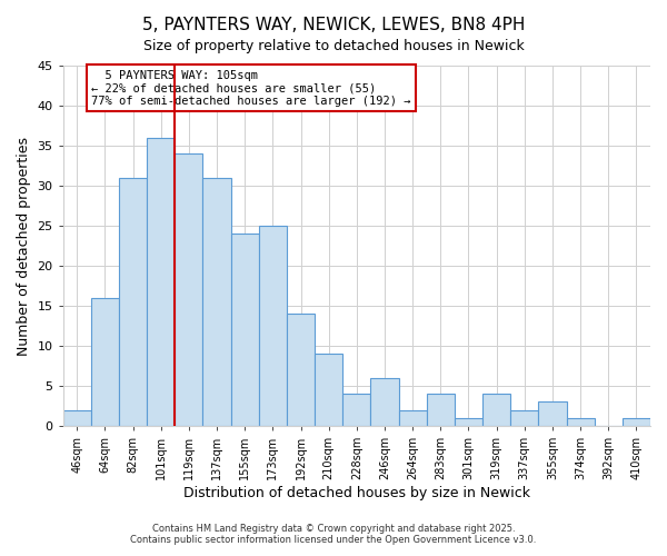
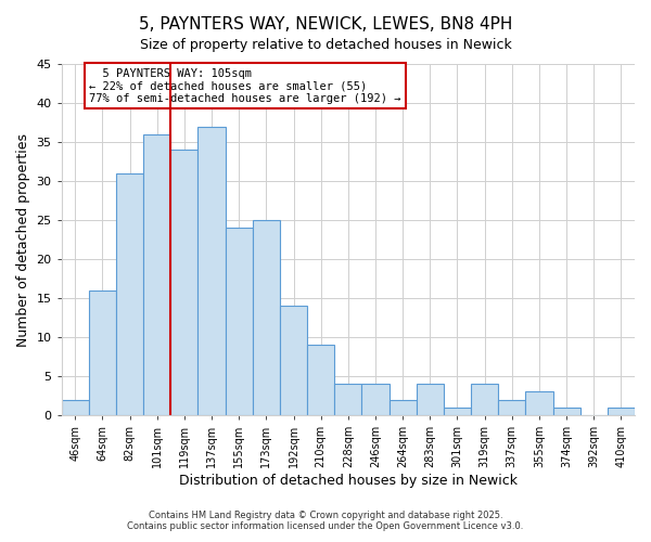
137sqm: 31 -> 37
246sqm: 6 -> 4
